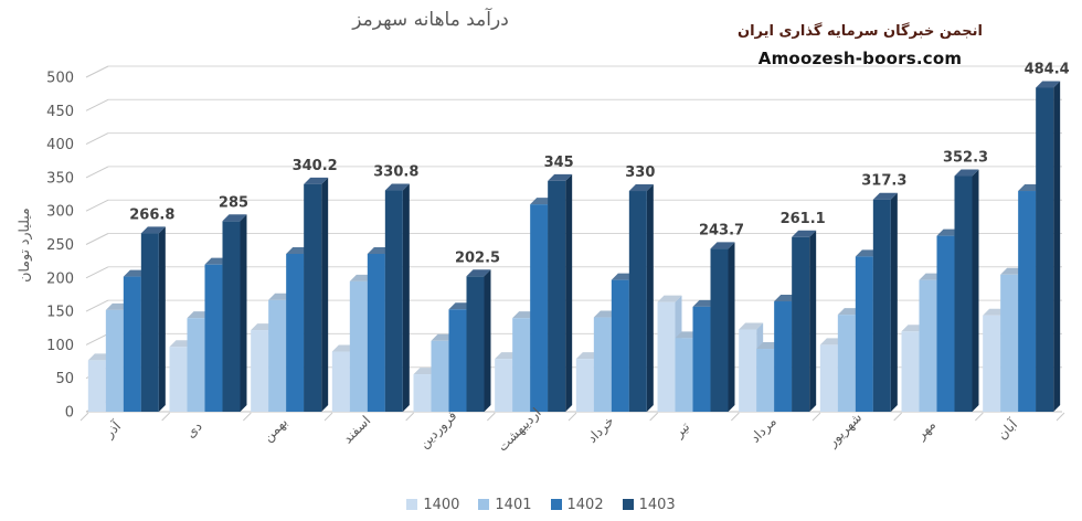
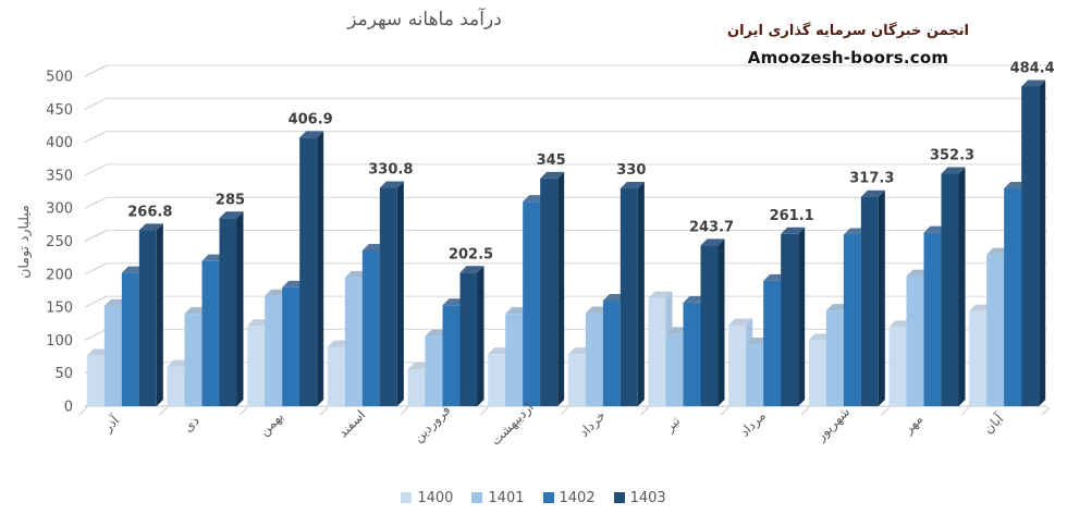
1400/دی: 100 -> 60
1402/بهمن: 240 -> 180
1403/بهمن: 340.2 -> 406.9
1402/خرداد: 200 -> 160
1402/مرداد: 160 -> 190
1402/شهریور: 230 -> 260
1401/آبان: 200 -> 230
